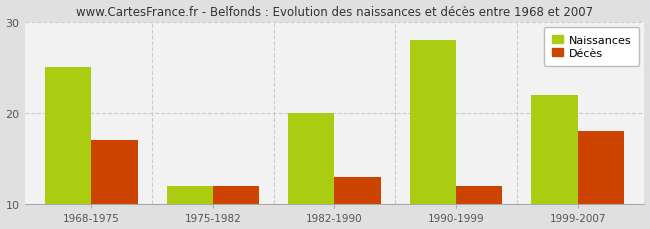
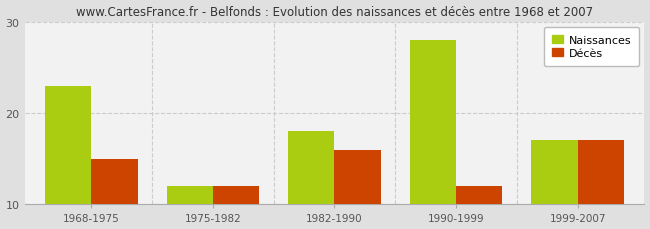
Naissances/1968-1975: 25 -> 23
Décès/1968-1975: 17 -> 15
Naissances/1982-1990: 20 -> 18
Décès/1982-1990: 13 -> 16
Naissances/1999-2007: 22 -> 17
Décès/1999-2007: 18 -> 17
